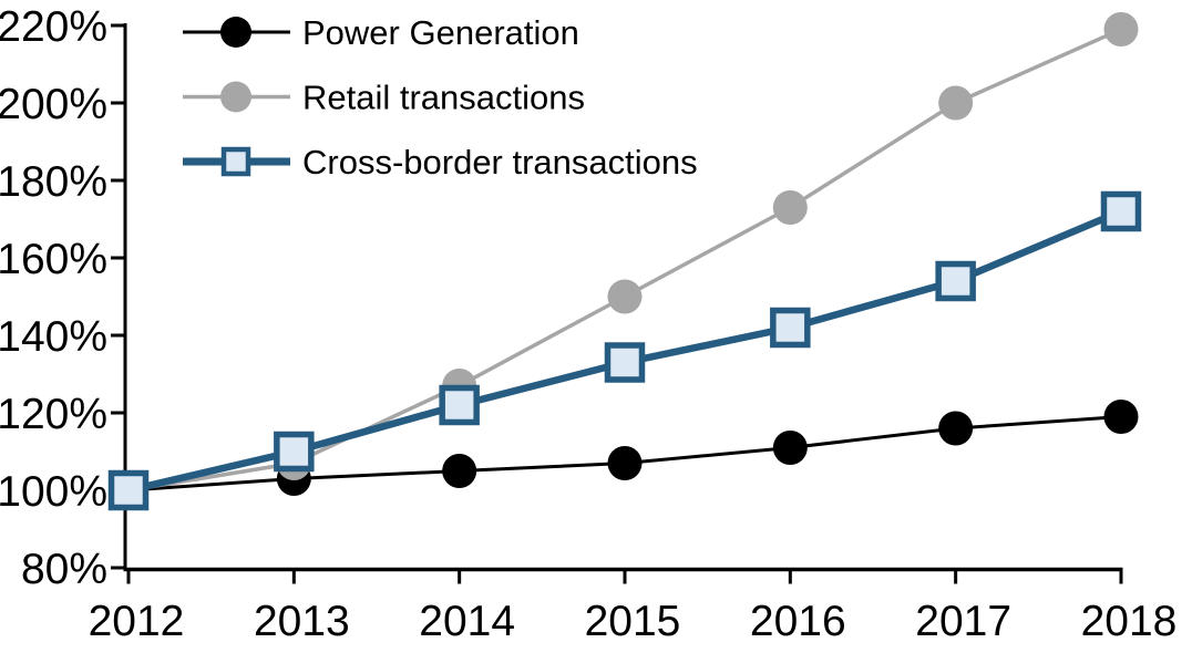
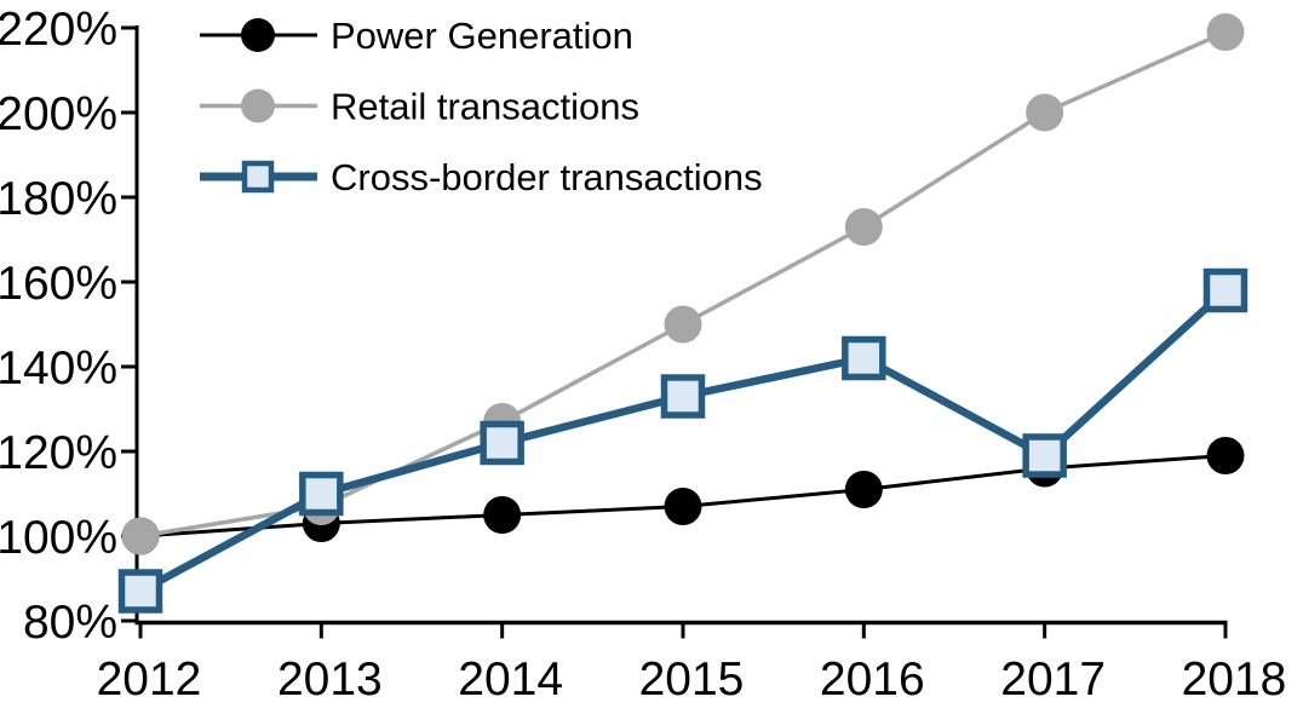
Cross-border transactions/2012: 100% -> 87%
Cross-border transactions/2017: 154% -> 119%
Cross-border transactions/2018: 172% -> 158%
